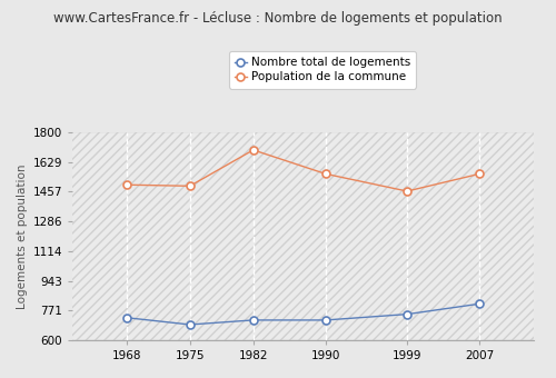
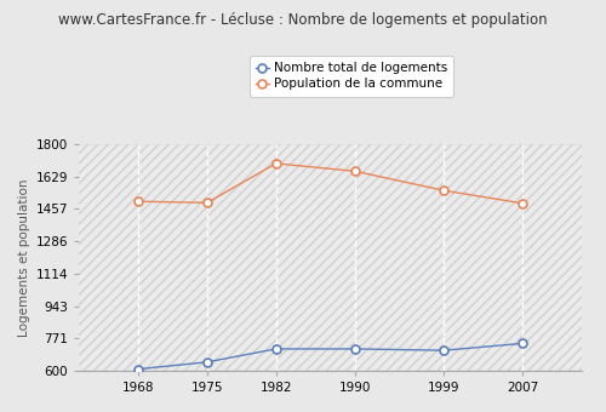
Nombre total de logements/1968: 730 -> 610
Nombre total de logements/1975: 690 -> 650
Population de la commune/1990: 1560 -> 1660
Nombre total de logements/1999: 750 -> 710
Population de la commune/1999: 1460 -> 1560
Nombre total de logements/2007: 810 -> 740
Population de la commune/2007: 1560 -> 1490
